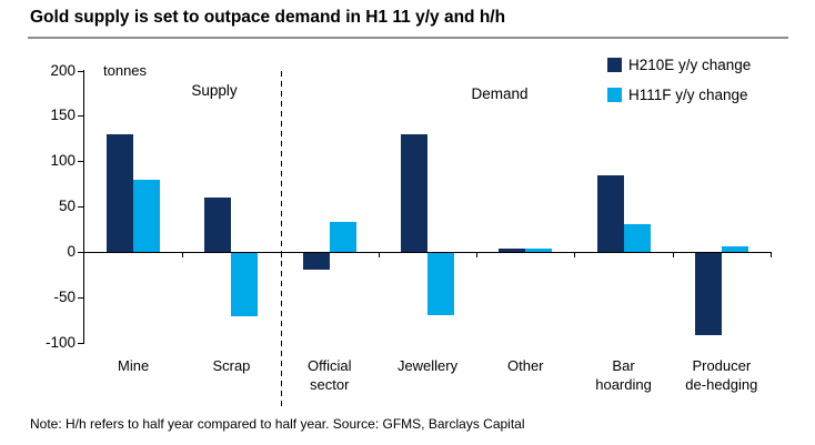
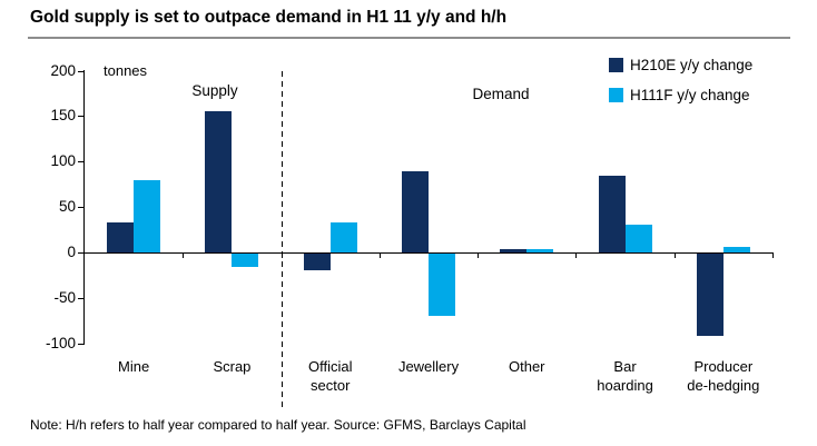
H210E y/y change/Mine: 130 -> 30
H210E y/y change/Scrap: 60 -> 160
H111F y/y change/Scrap: -70 -> -20
H210E y/y change/Jewellery: 130 -> 90
